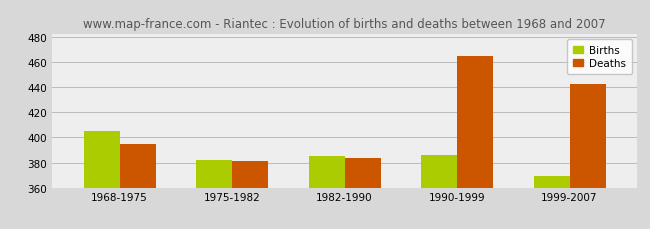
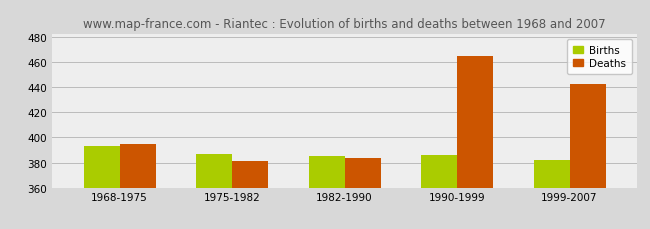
Births/1968-1975: 405 -> 393
Births/1975-1982: 382 -> 387
Births/1999-2007: 369 -> 382
